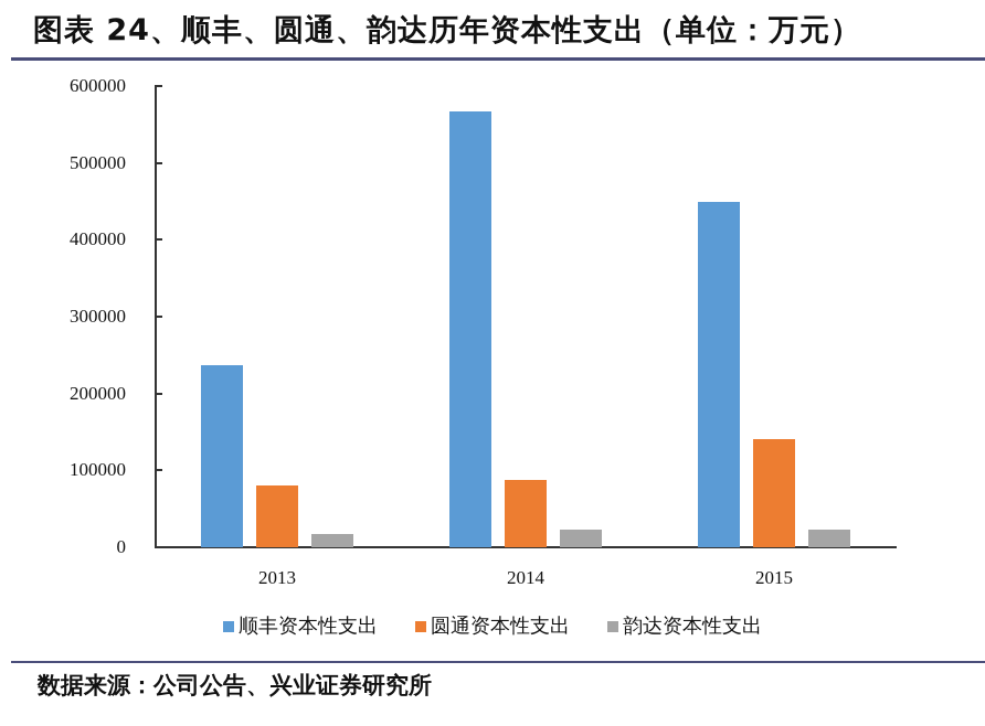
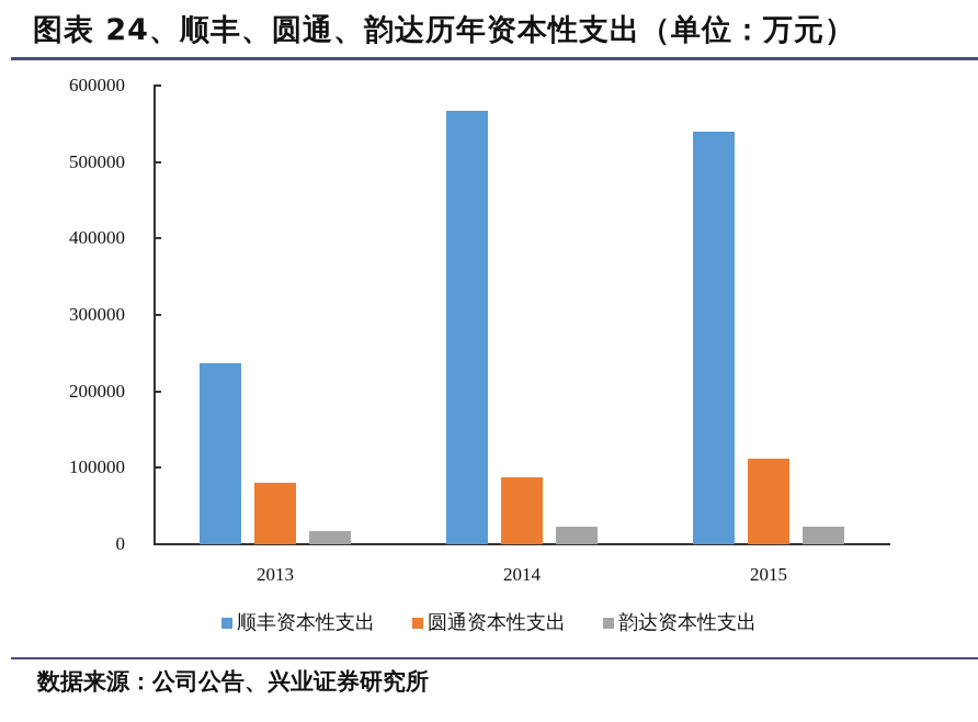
顺丰资本性支出/2015: 450000 -> 540000
圆通资本性支出/2015: 140000 -> 110000
